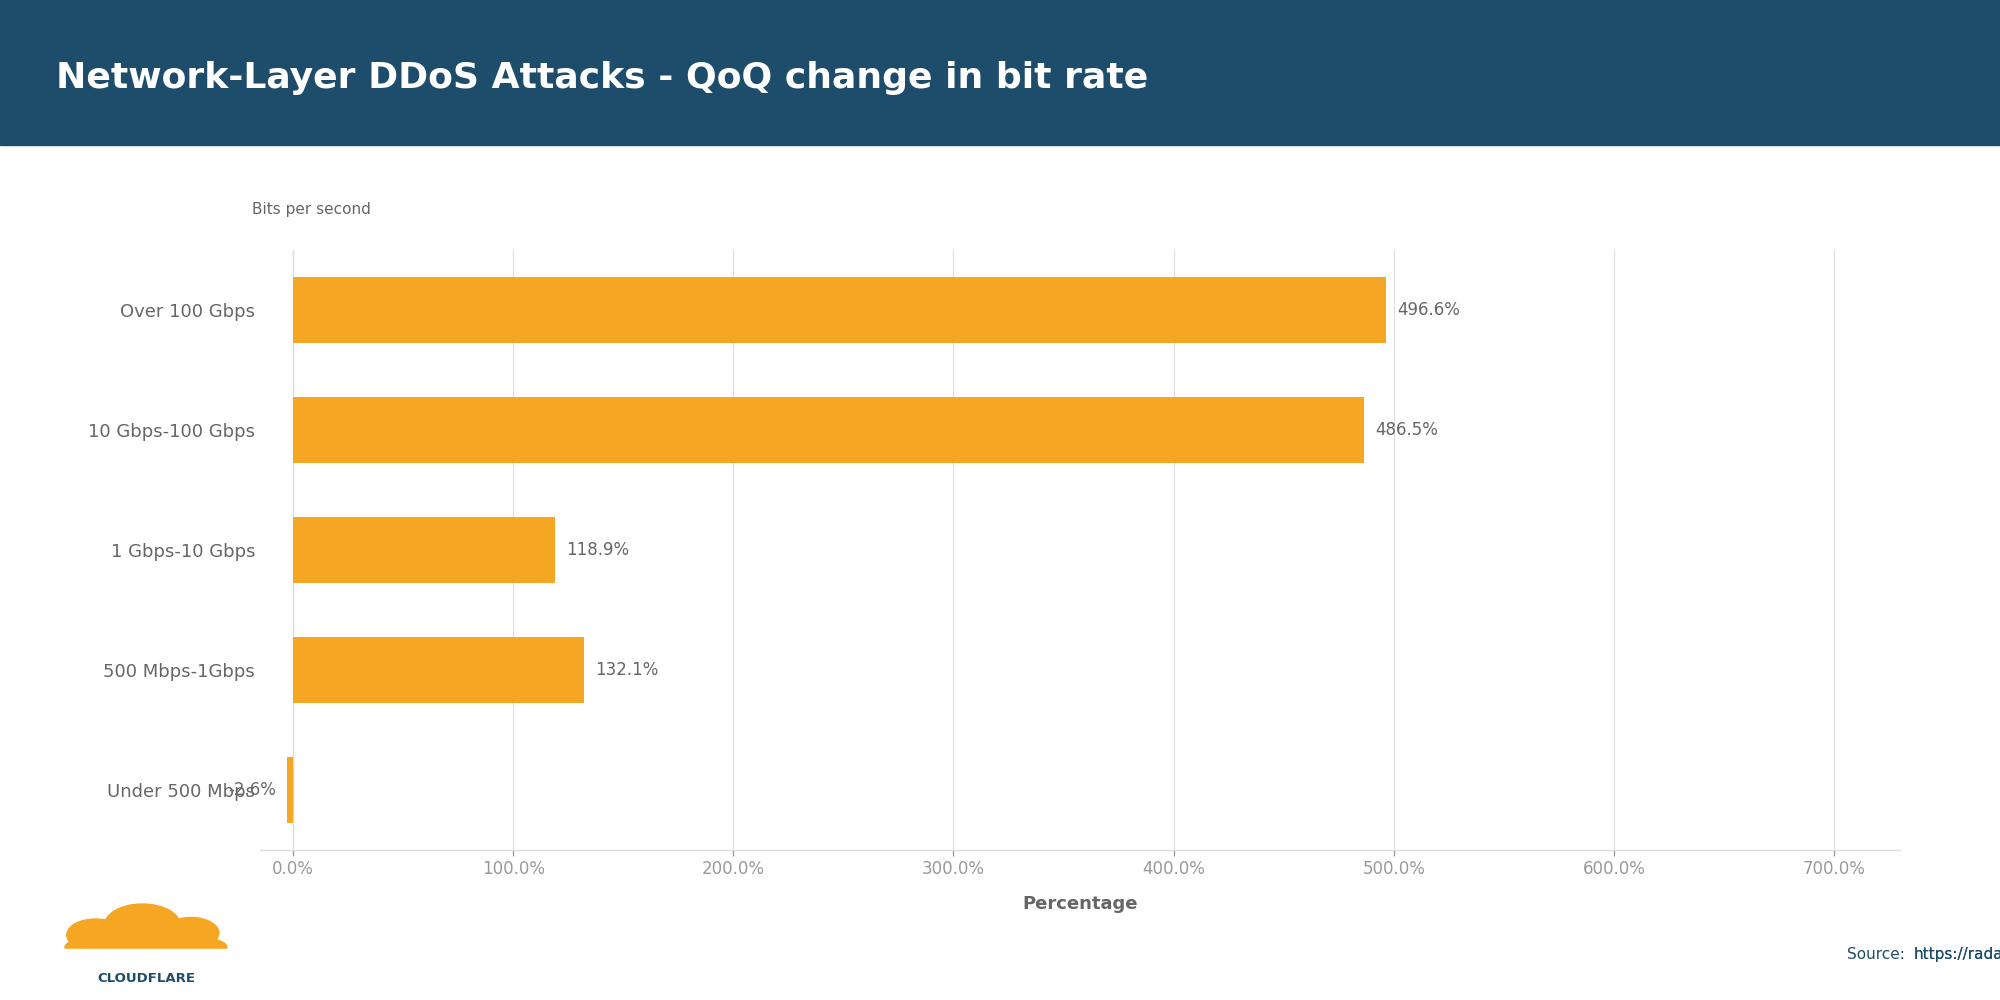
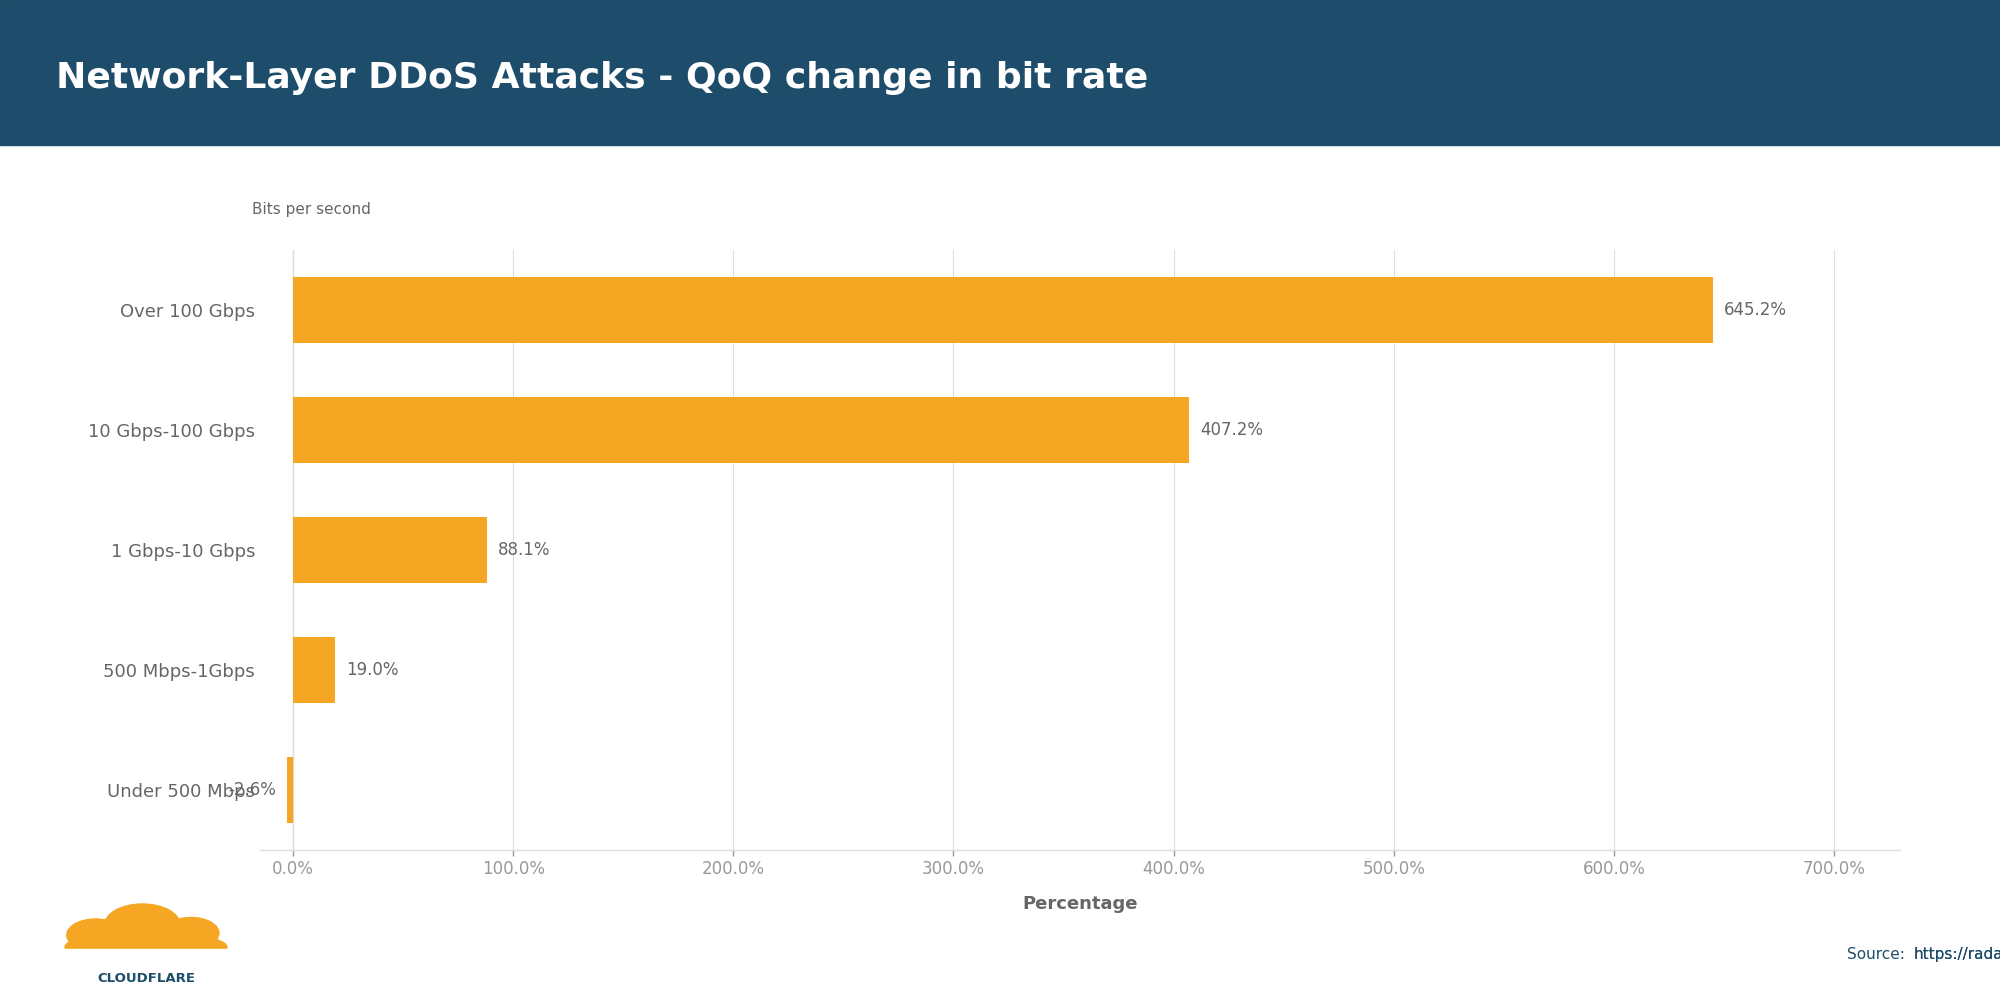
Over 100 Gbps: 496.6% -> 645.2%
10 Gbps-100 Gbps: 486.5% -> 407.2%
1 Gbps-10 Gbps: 118.9% -> 88.1%
500 Mbps-1Gbps: 132.1% -> 19.0%
